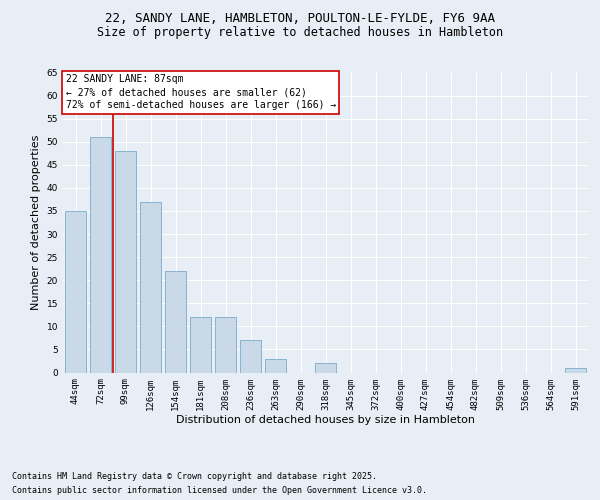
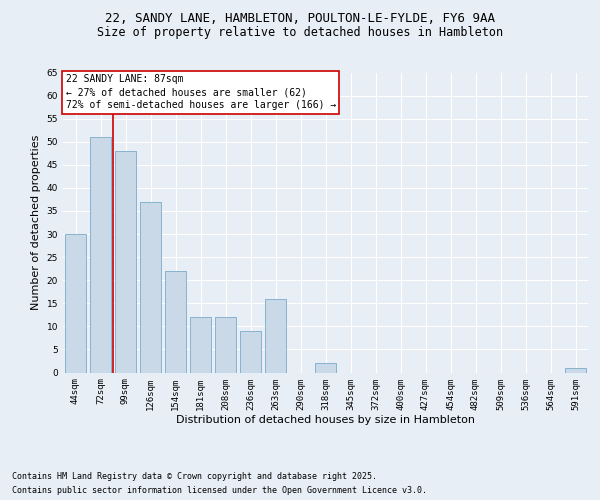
44sqm: 35 -> 30
236sqm: 7 -> 9
263sqm: 3 -> 16
